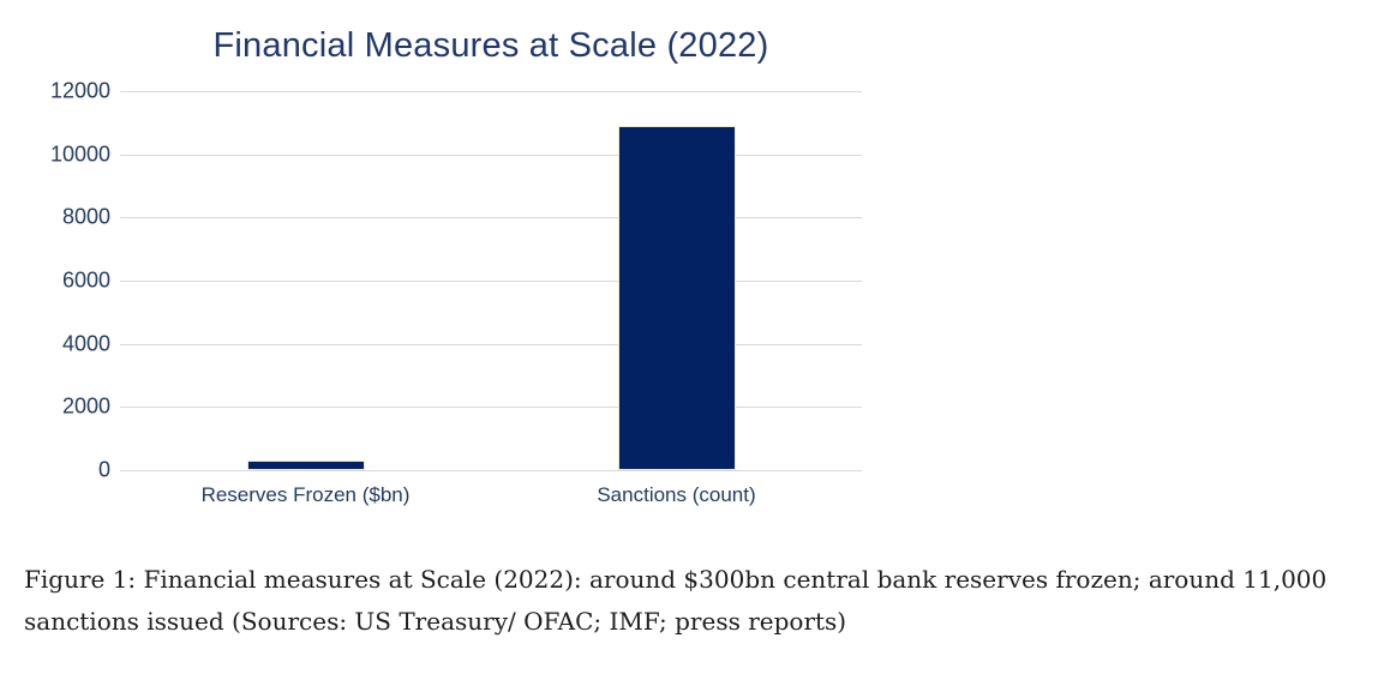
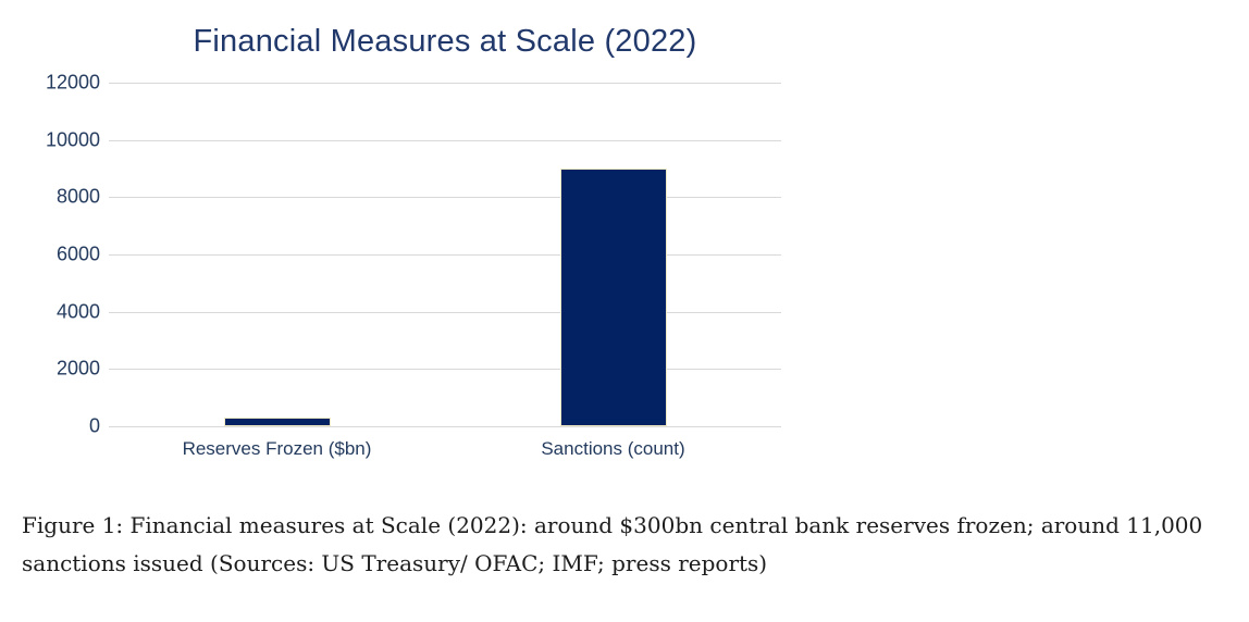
Sanctions (count): 10900 -> 9000
